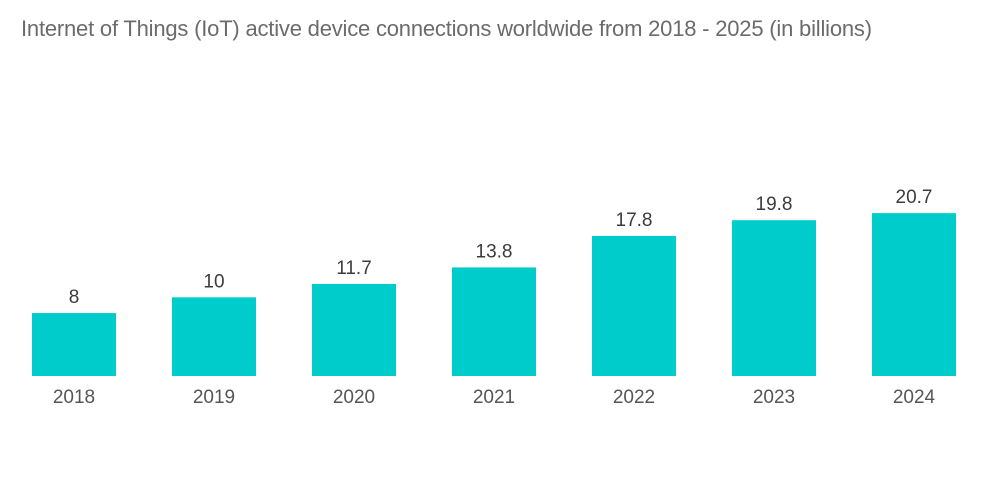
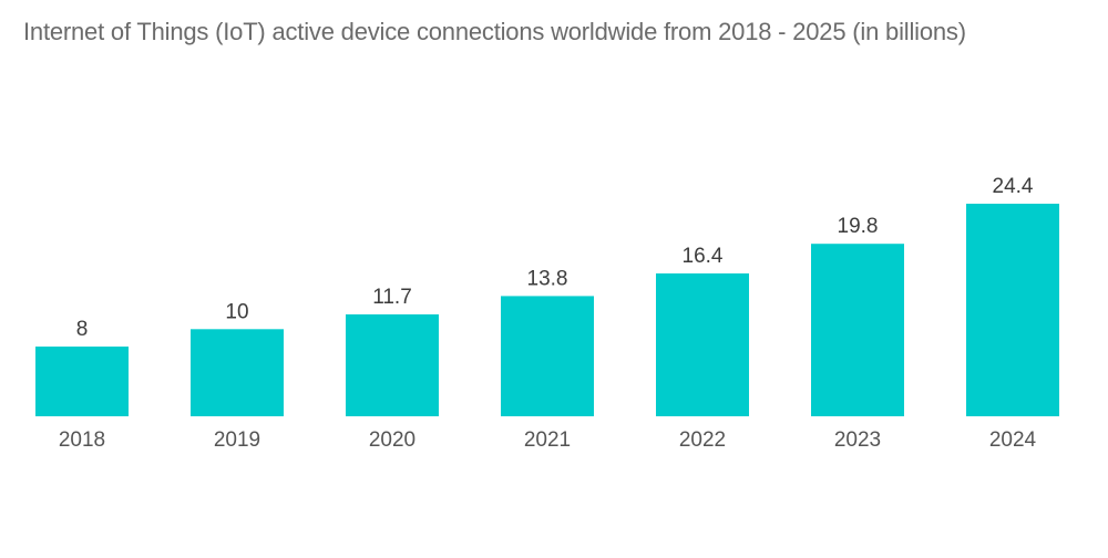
2022: 17.8 -> 16.4
2024: 20.7 -> 24.4
